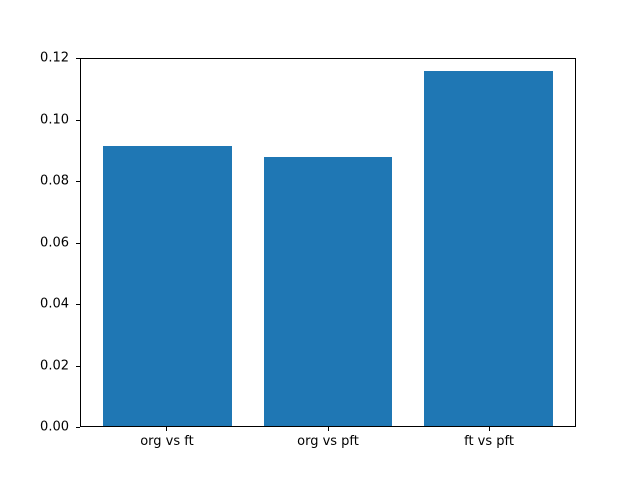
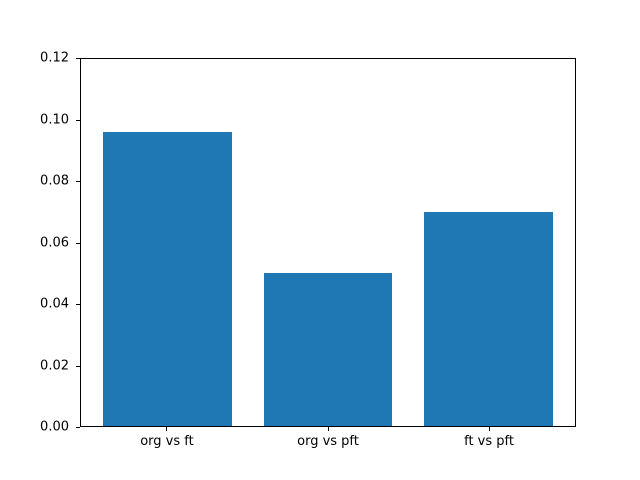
org vs ft: 0.091 -> 0.096
org vs pft: 0.088 -> 0.050
ft vs pft: 0.116 -> 0.070
